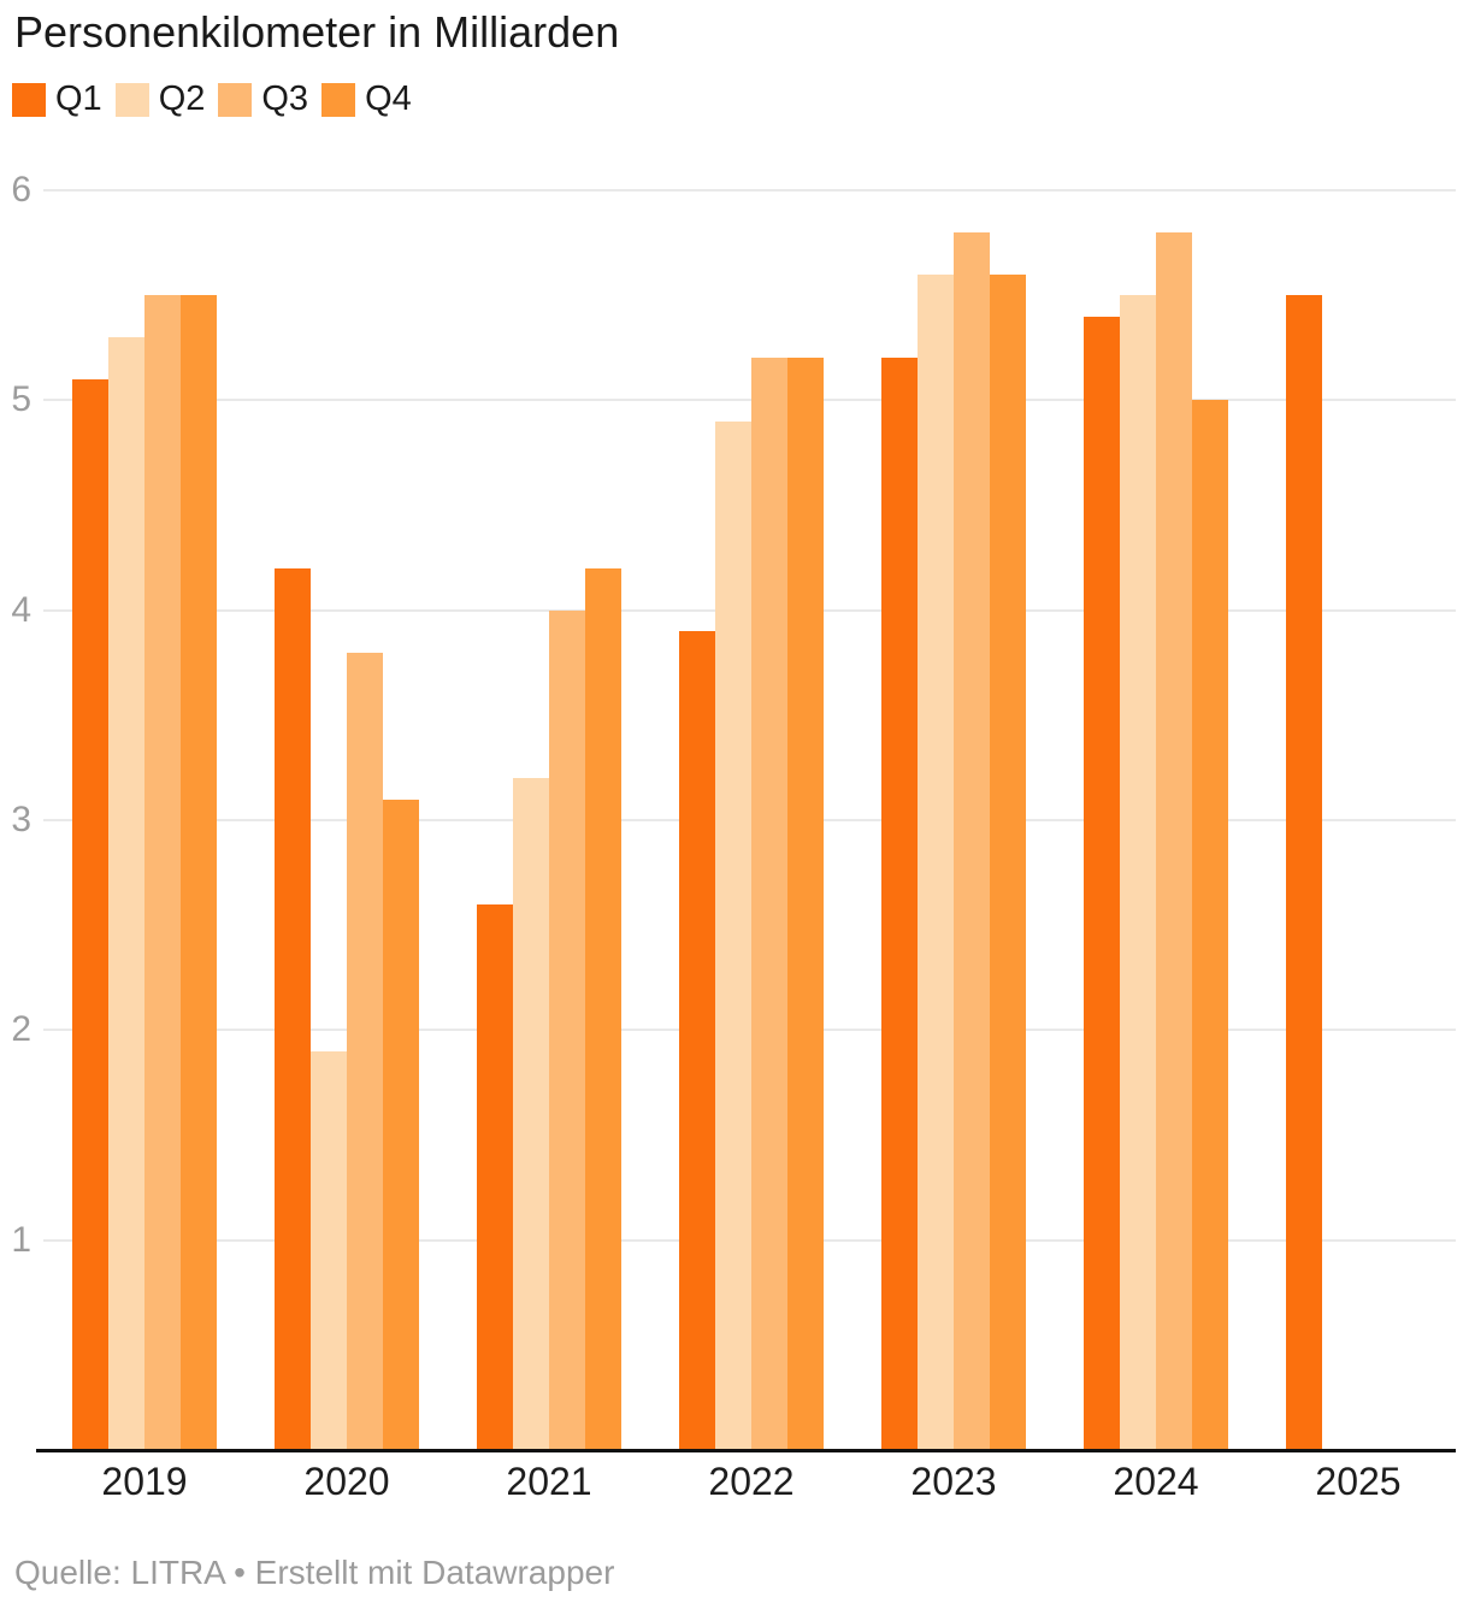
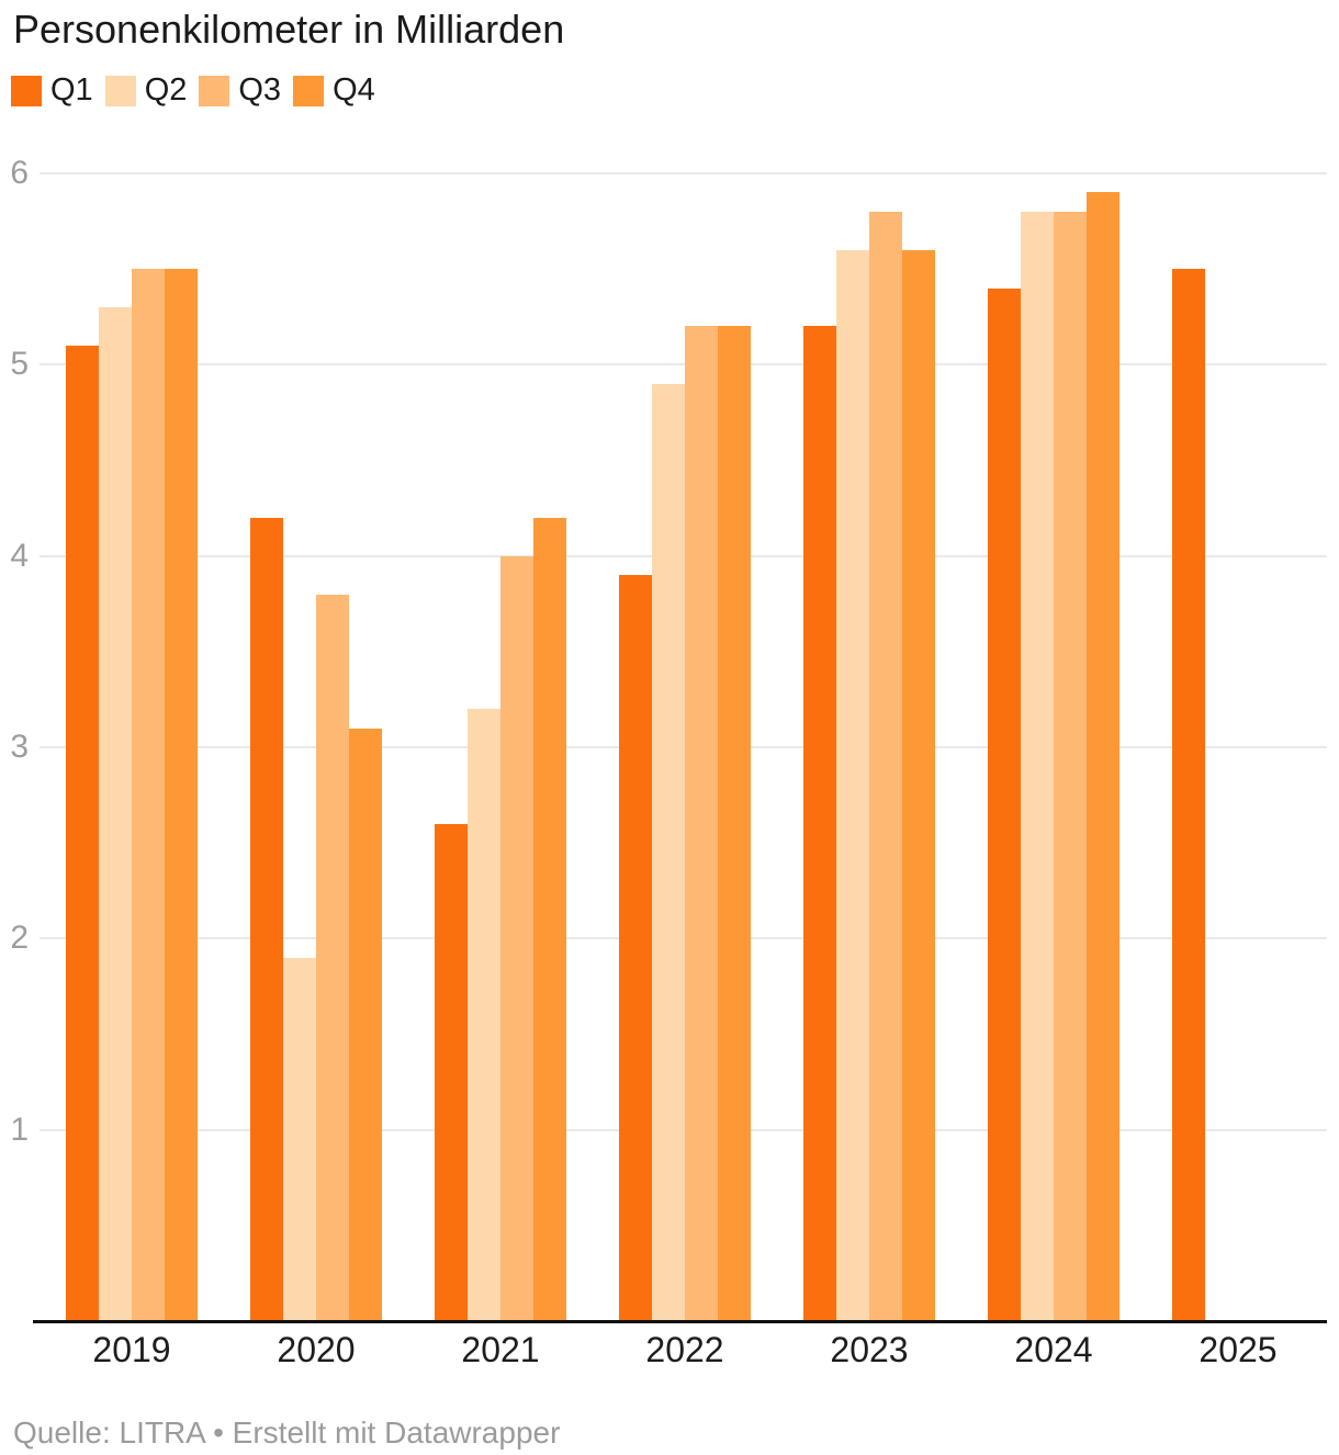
Q2/2024: 5.5 -> 5.8
Q4/2024: 5.0 -> 5.9
